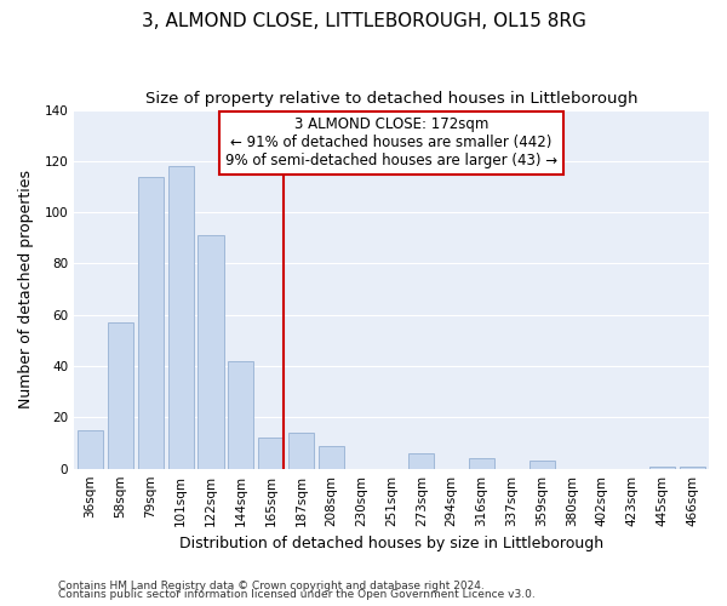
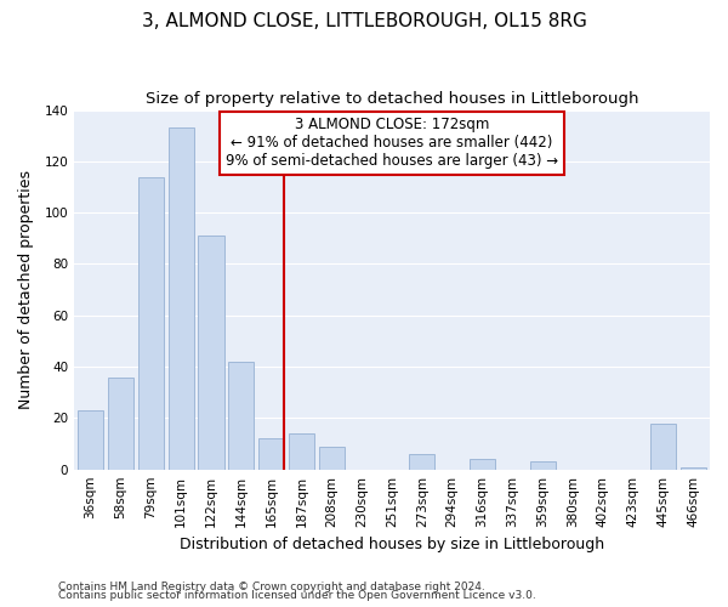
36sqm: 15 -> 23
58sqm: 57 -> 36
101sqm: 118 -> 133
445sqm: 1 -> 18
